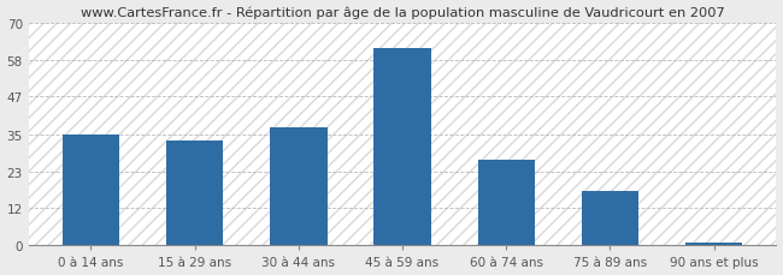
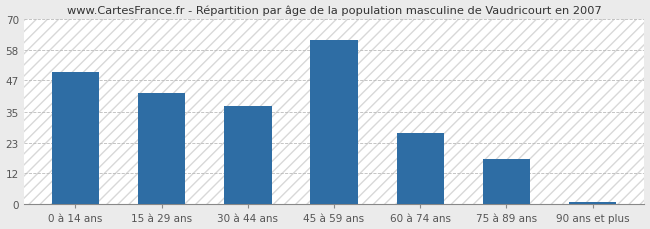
0 à 14 ans: 35 -> 50
15 à 29 ans: 33 -> 42
